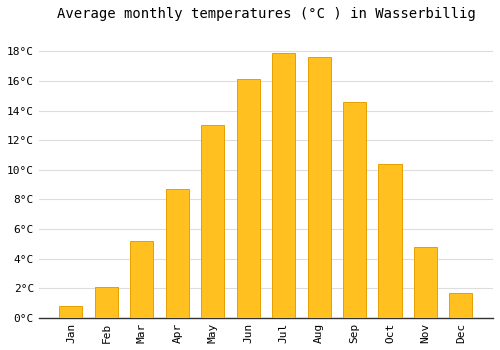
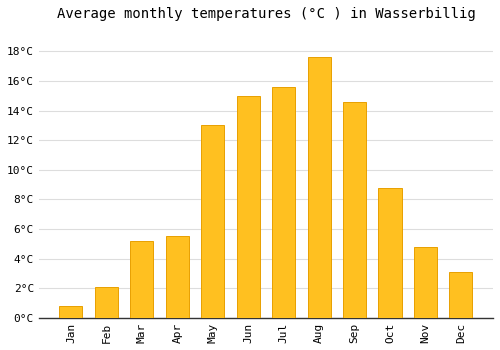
Apr: 8.7°C -> 5.5°C
Jun: 16.1°C -> 15.0°C
Jul: 17.9°C -> 15.6°C
Oct: 10.4°C -> 8.8°C
Dec: 1.7°C -> 3.1°C
